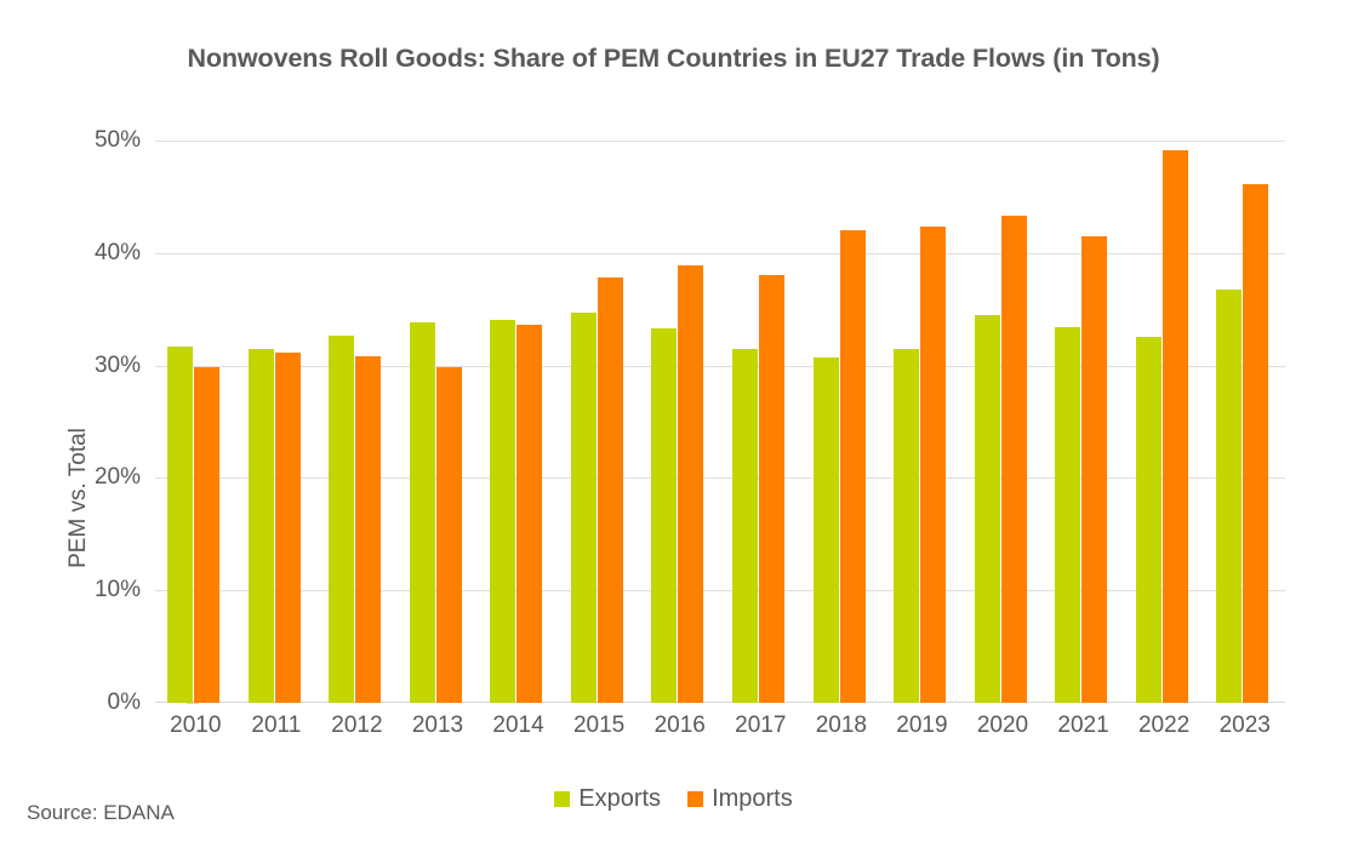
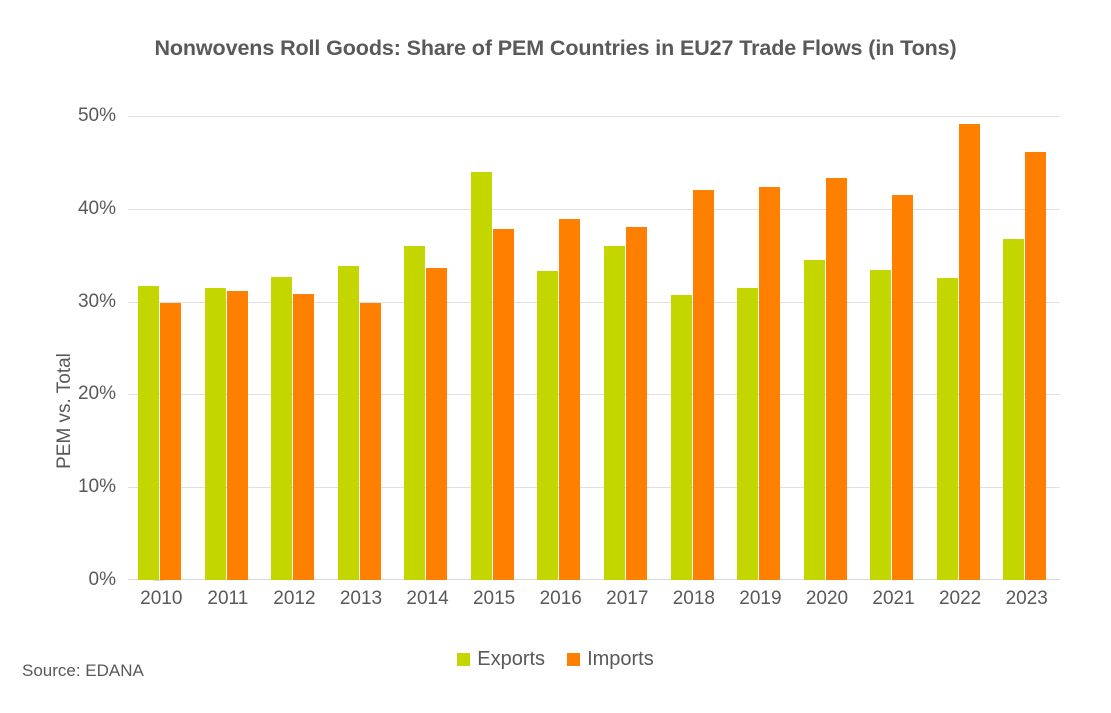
Exports/2014: 34% -> 36%
Exports/2015: 35% -> 44%
Exports/2017: 32% -> 36%
